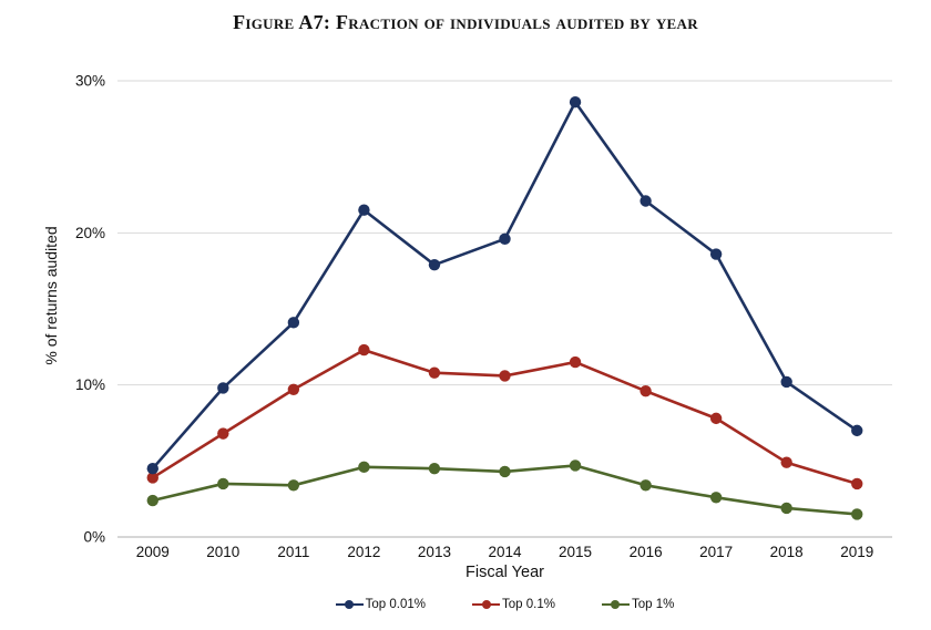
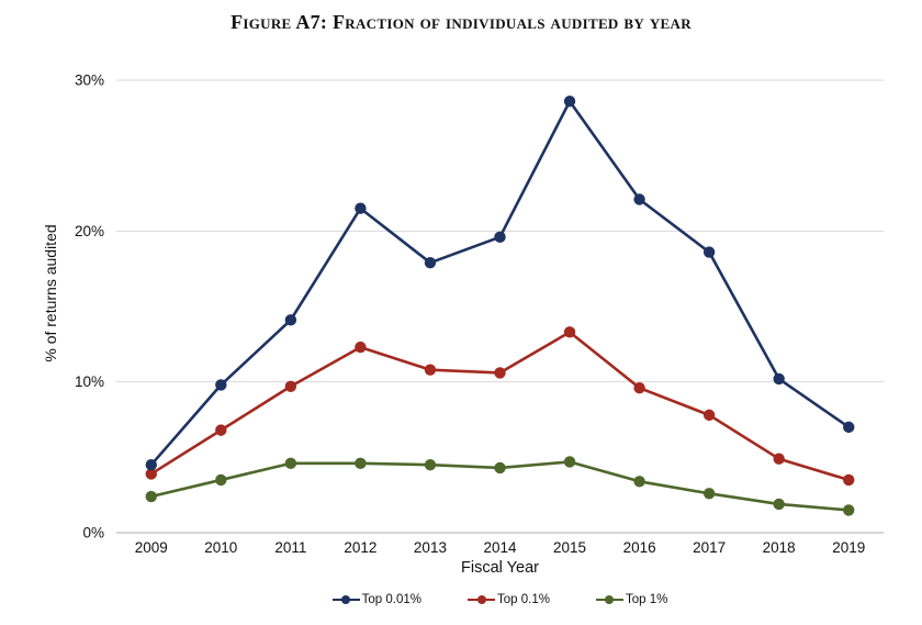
Top 1%/2011: 3.4% -> 4.6%
Top 0.1%/2015: 11.5% -> 13.3%
